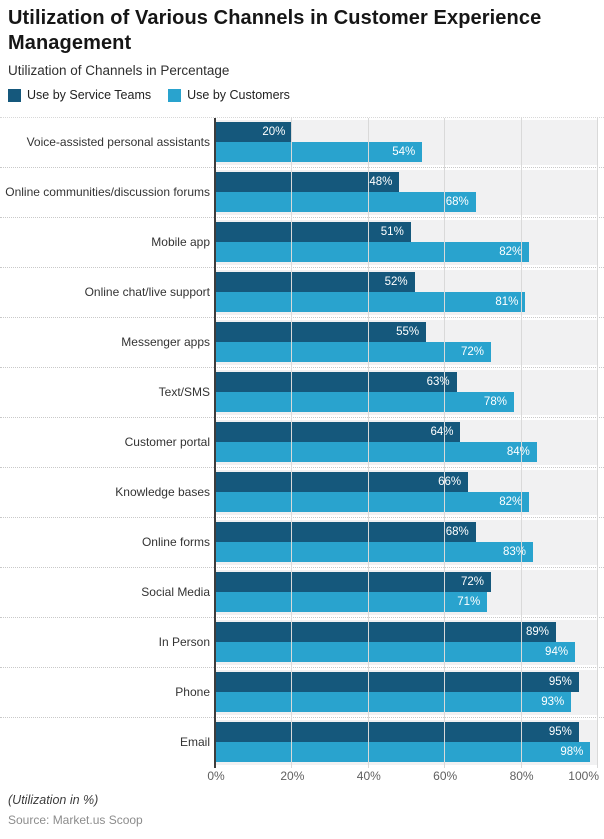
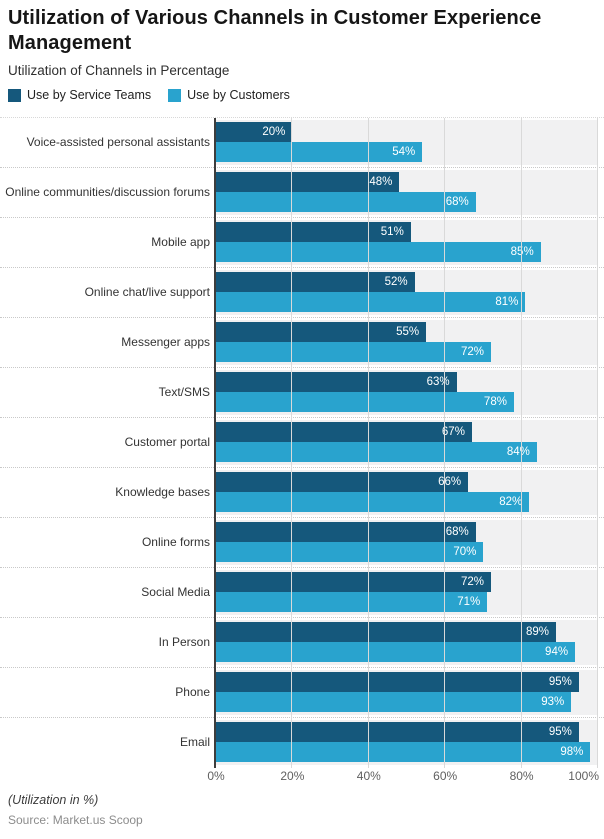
Use by Customers/Mobile app: 82% -> 85%
Use by Service Teams/Customer portal: 64% -> 67%
Use by Customers/Online forms: 83% -> 70%
